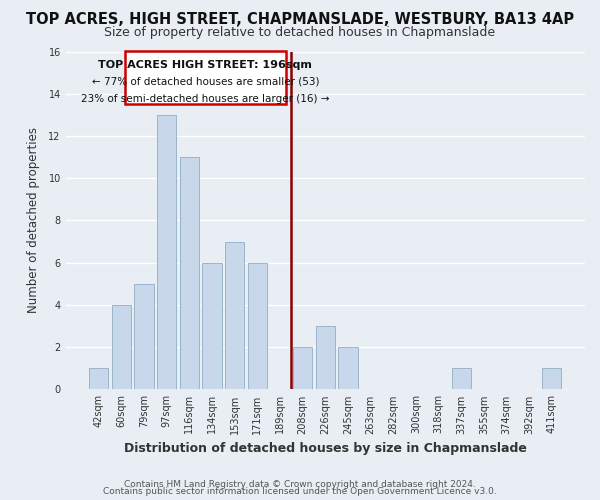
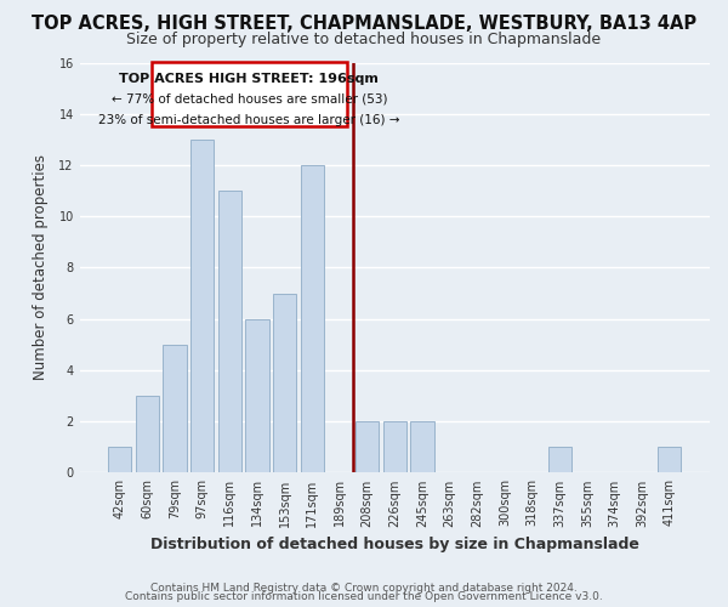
60sqm: 4 -> 3
171sqm: 6 -> 12
226sqm: 3 -> 2
